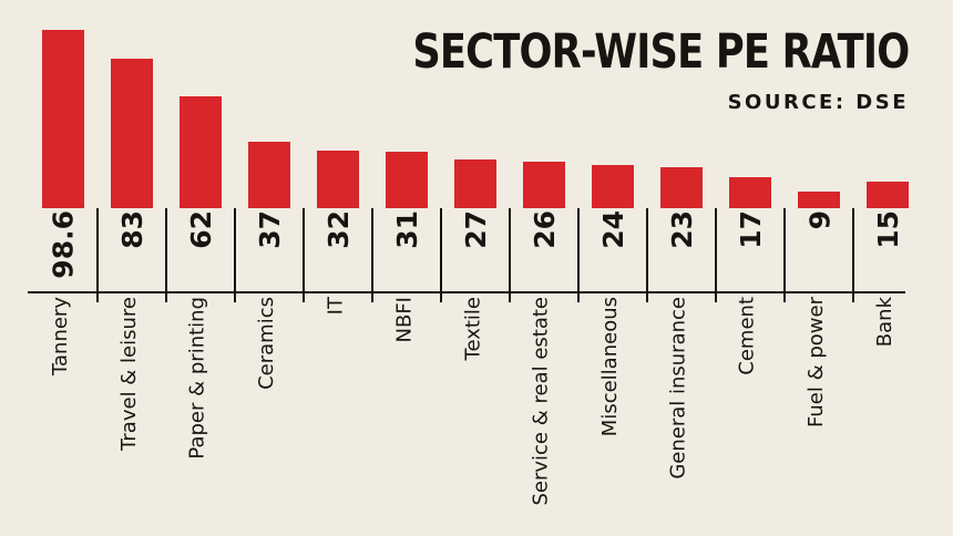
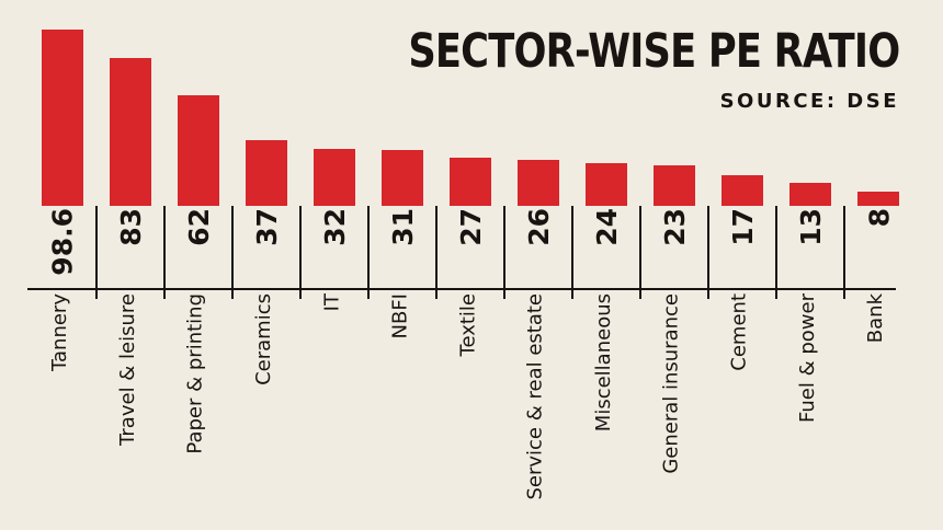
Fuel & power: 9 -> 13
Bank: 15 -> 8
